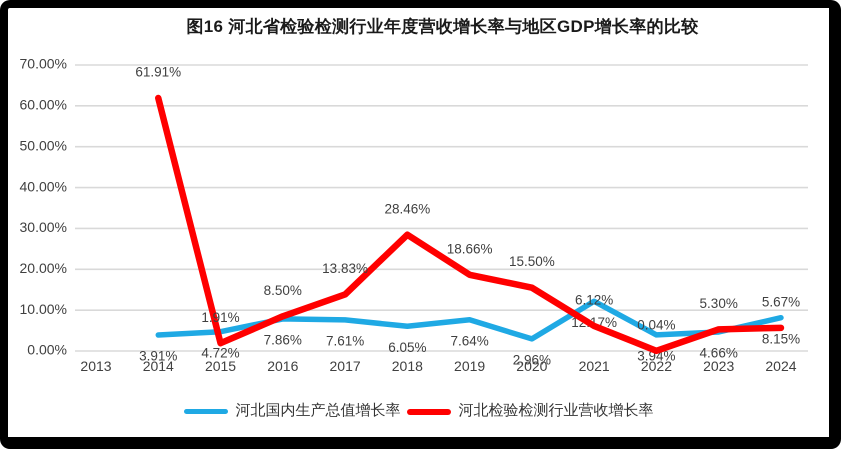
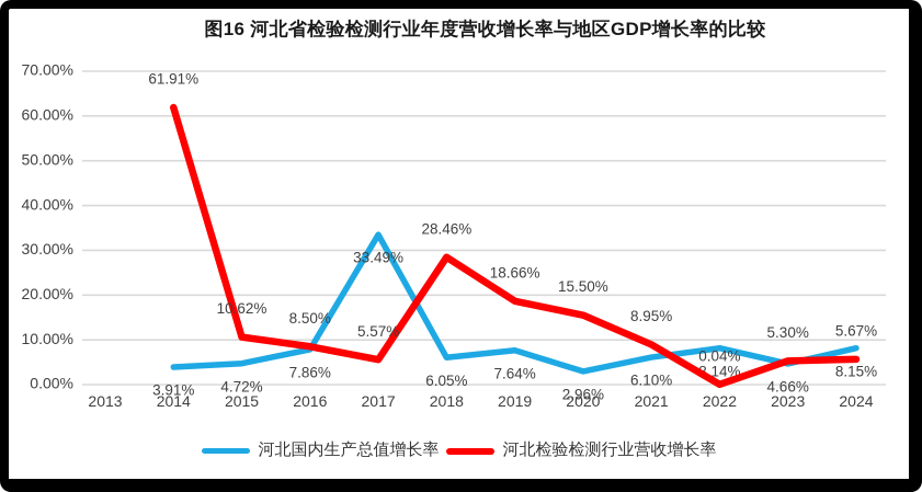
河北检验检测行业营收增长率/2015: 1.91% -> 10.62%
河北国内生产总值增长率/2017: 7.61% -> 33.49%
河北检验检测行业营收增长率/2017: 13.83% -> 5.57%
河北国内生产总值增长率/2021: 12.17% -> 6.10%
河北检验检测行业营收增长率/2021: 6.12% -> 8.95%
河北国内生产总值增长率/2022: 3.94% -> 8.14%
